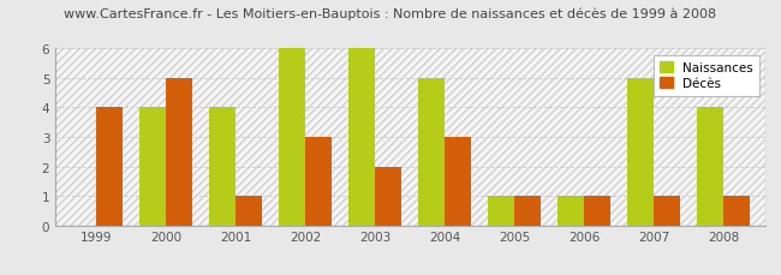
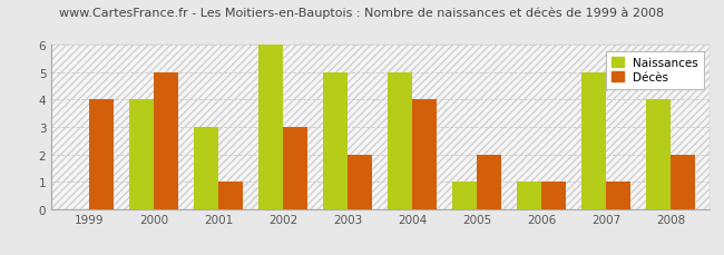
Naissances/2001: 4 -> 3
Naissances/2003: 6 -> 5
Décès/2004: 3 -> 4
Décès/2005: 1 -> 2
Décès/2008: 1 -> 2
